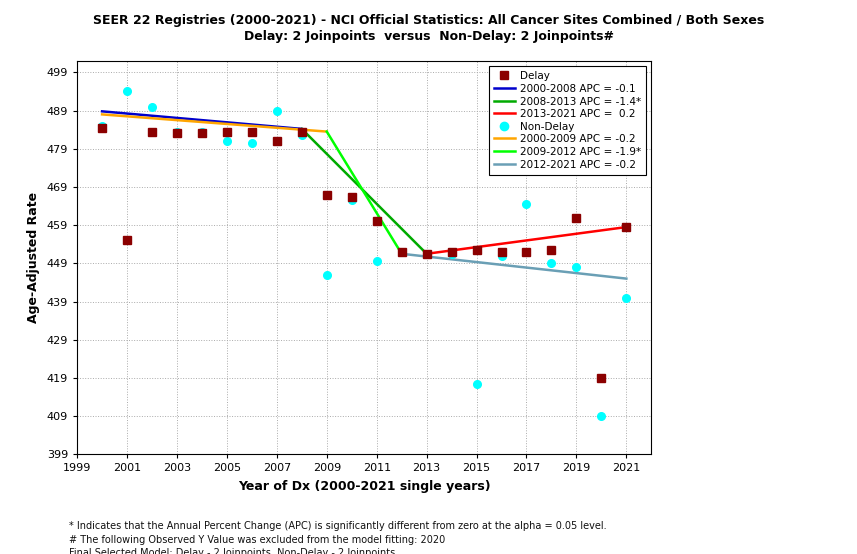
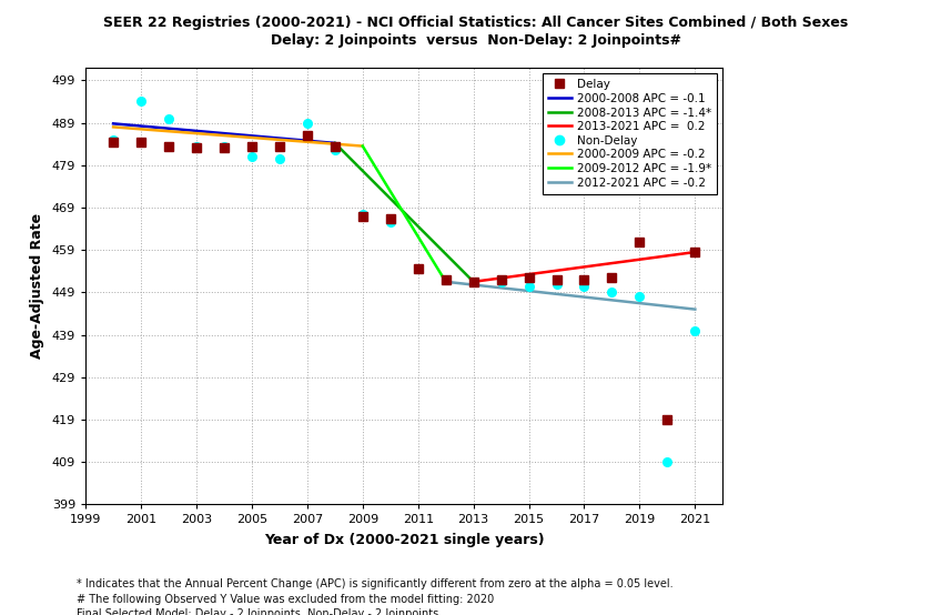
Delay/2001: 455.0 -> 484.5
Delay/2007: 481.0 -> 486.0
Non-Delay/2009: 446.0 -> 467.5
Delay/2011: 460.0 -> 454.5
Non-Delay/2011: 449.5 -> 454.5
Non-Delay/2015: 417.5 -> 450.5
Non-Delay/2017: 464.5 -> 450.5
